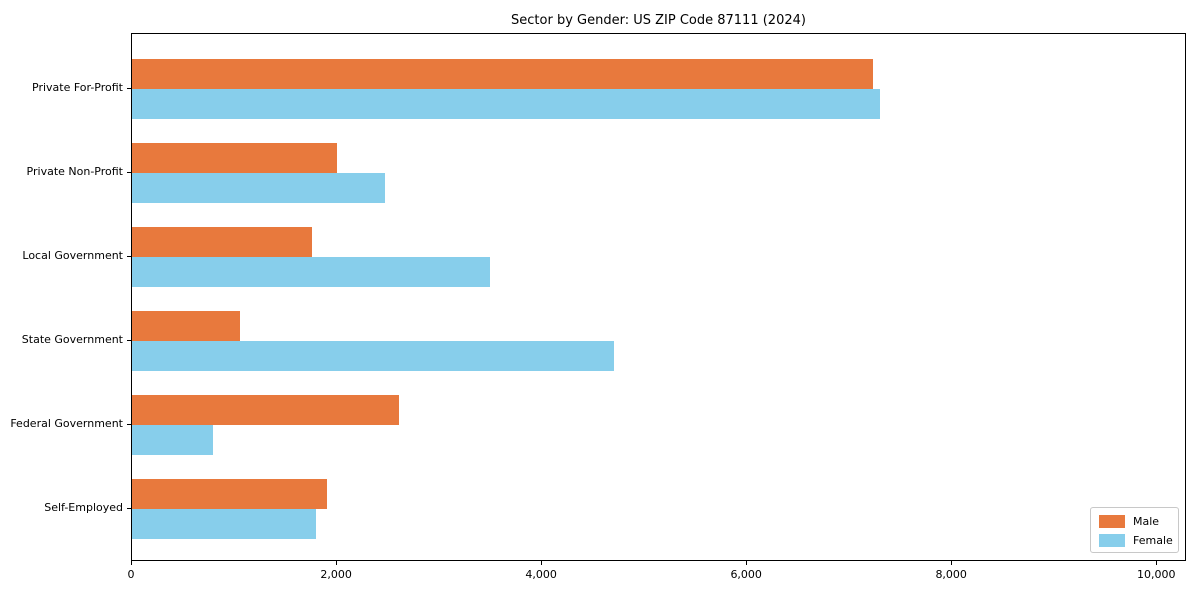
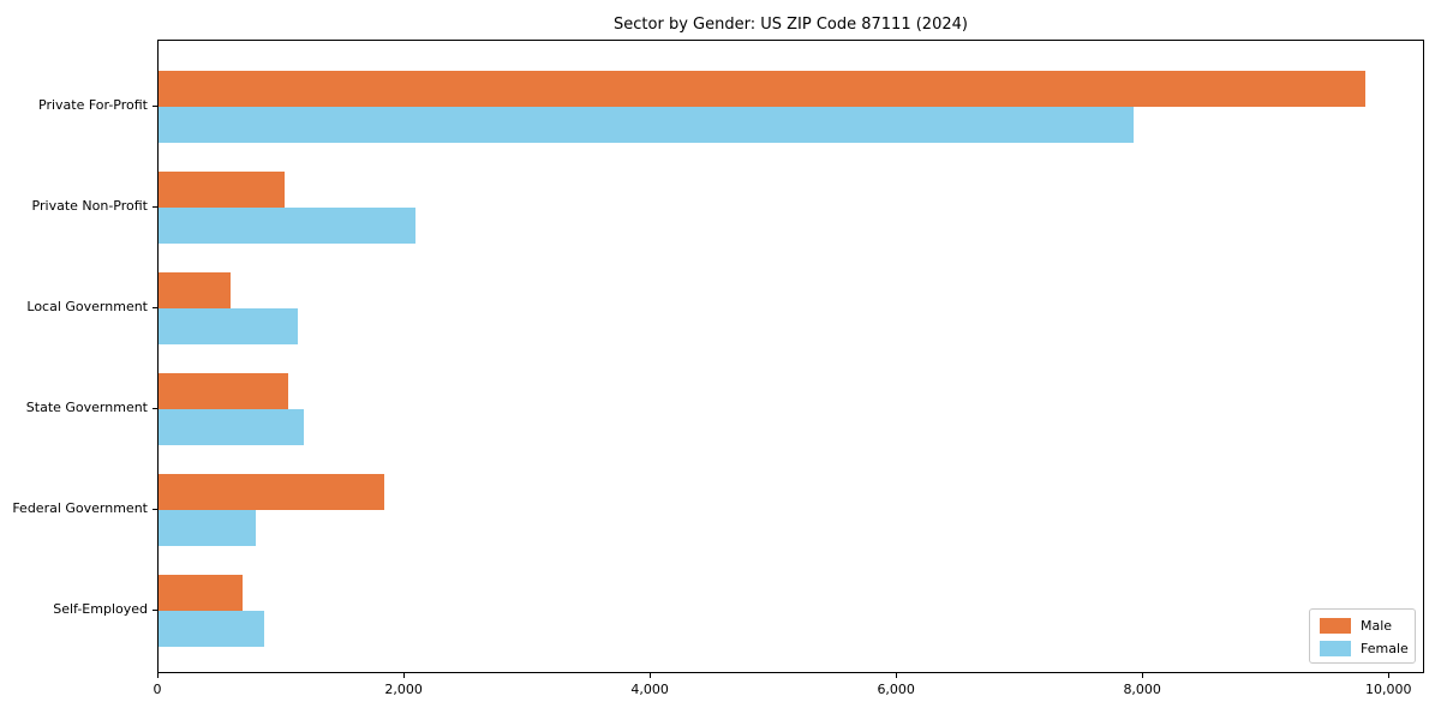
Male/Private For-Profit: 7230 -> 9800
Female/Private For-Profit: 7300 -> 7920
Male/Private Non-Profit: 2000 -> 1020
Female/Private Non-Profit: 2470 -> 2090
Male/Local Government: 1760 -> 580
Female/Local Government: 3490 -> 1130
Female/State Government: 4700 -> 1180
Male/Federal Government: 2600 -> 1830
Male/Self-Employed: 1900 -> 680
Female/Self-Employed: 1790 -> 860
